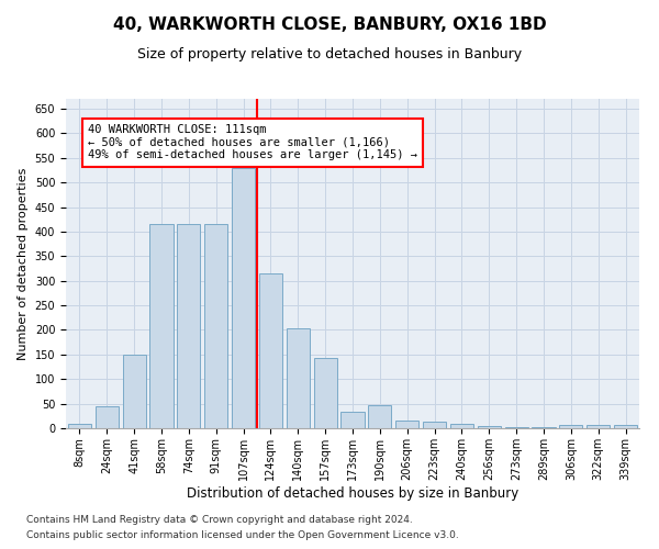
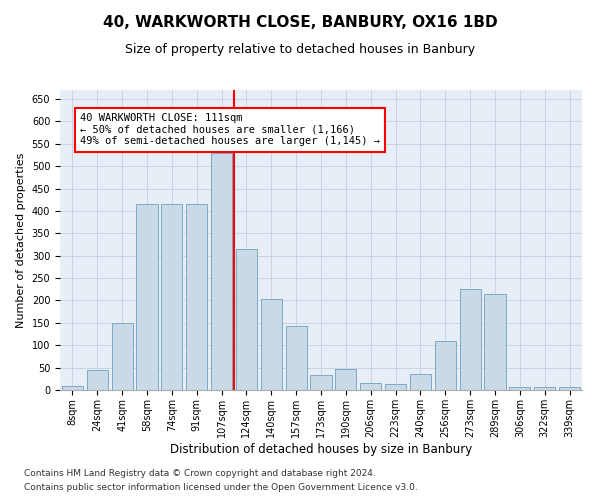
240sqm: 9 -> 35
256sqm: 4 -> 110
273sqm: 2 -> 225
289sqm: 2 -> 215
